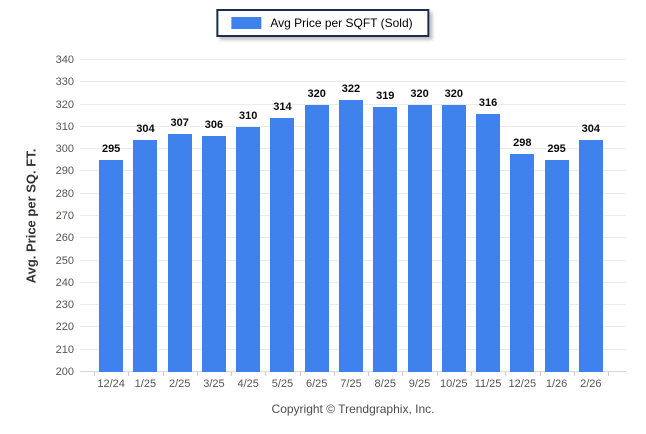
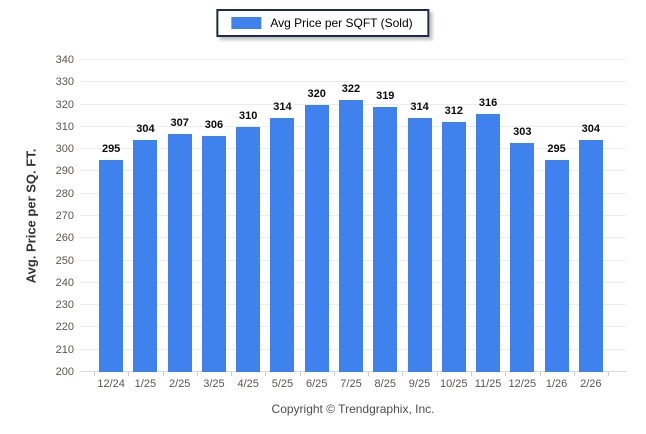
9/25: 320 -> 314
10/25: 320 -> 312
12/25: 298 -> 303
